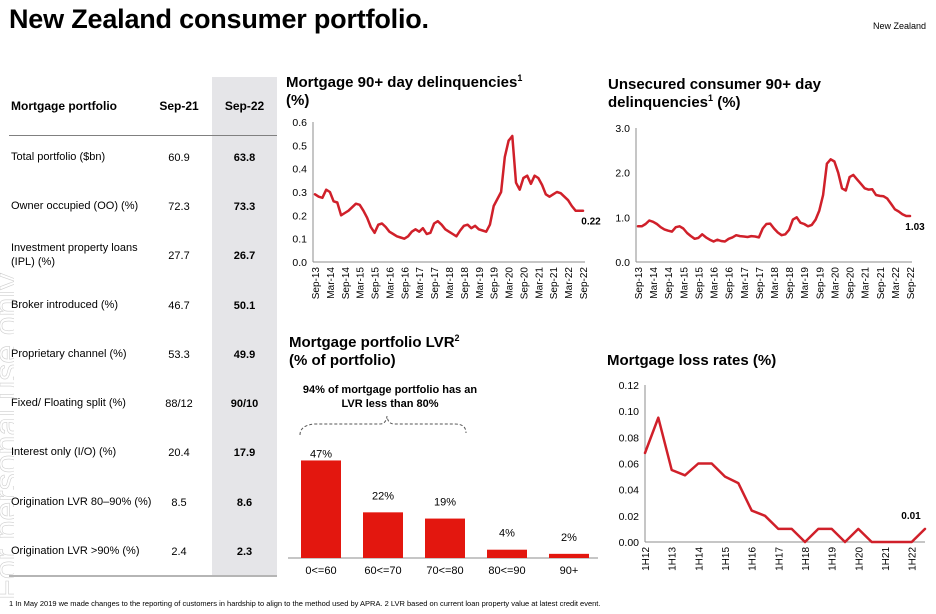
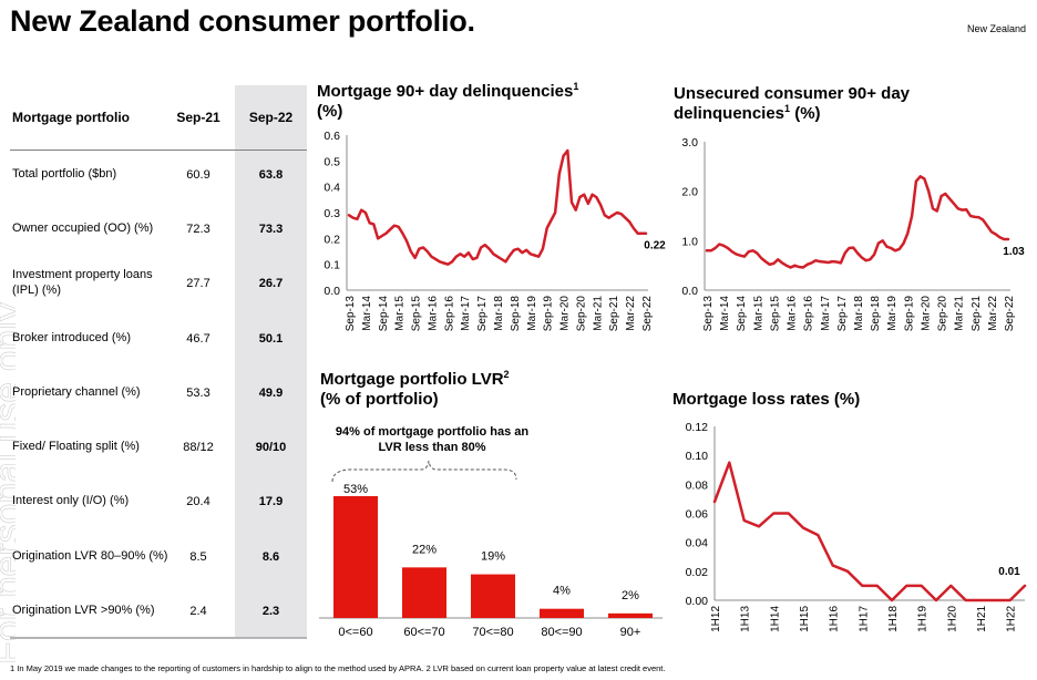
Mortgage portfolio LVR/0<=60: 47% -> 53%
